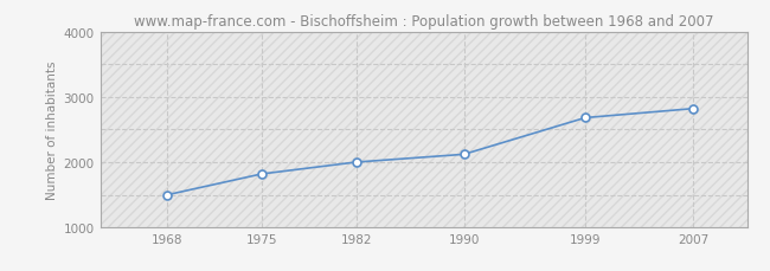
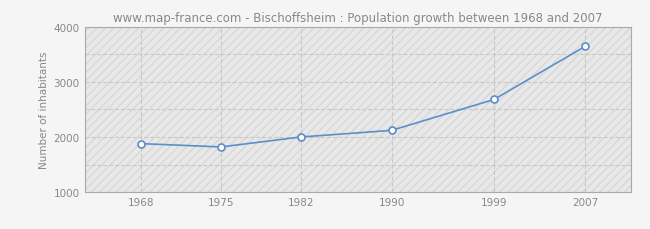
1968: 1500 -> 1880
2007: 2820 -> 3640
